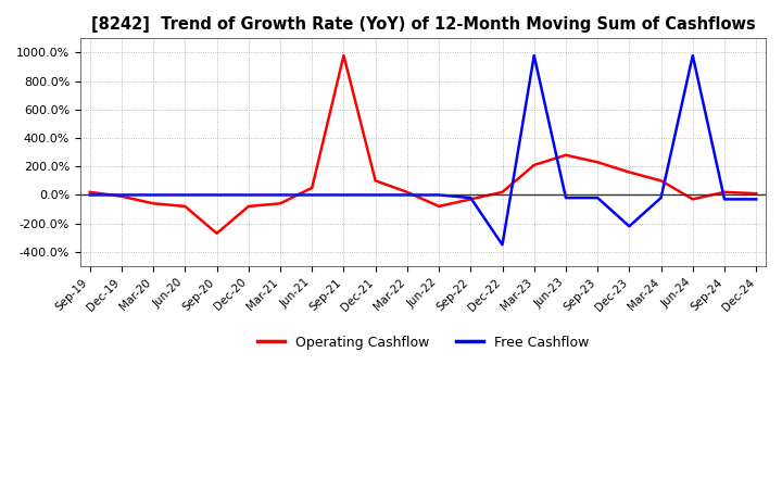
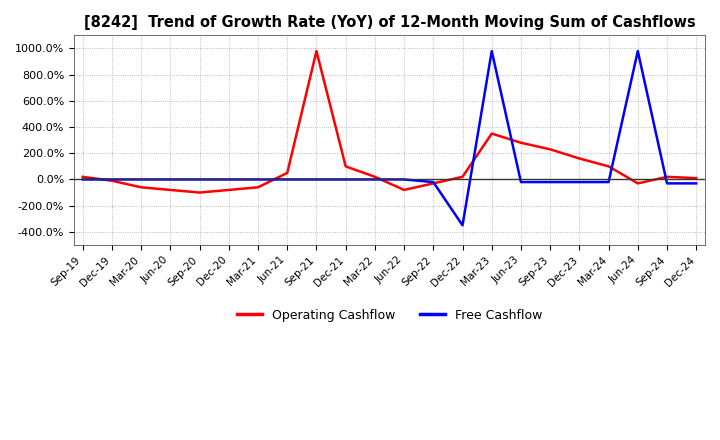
Operating Cashflow/Sep-20: -270% -> -100%
Operating Cashflow/Mar-23: 210% -> 350%
Free Cashflow/Dec-23: -220% -> -20%
